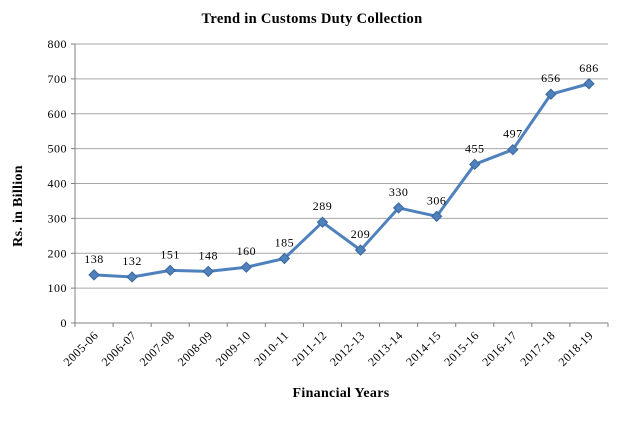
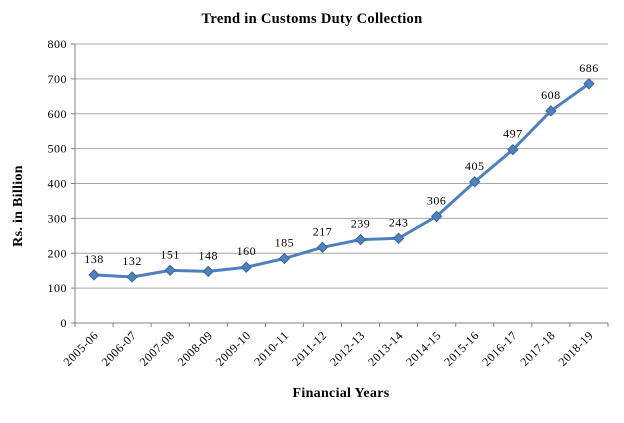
2011-12: 289 -> 217
2012-13: 209 -> 239
2013-14: 330 -> 243
2015-16: 455 -> 405
2017-18: 656 -> 608
